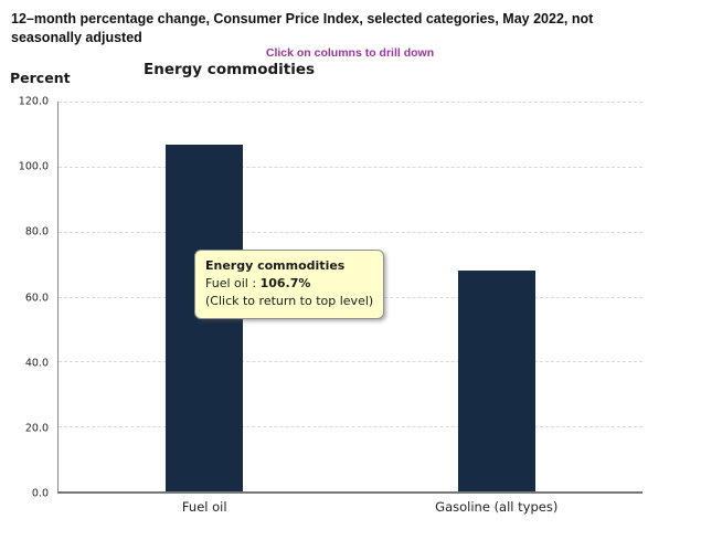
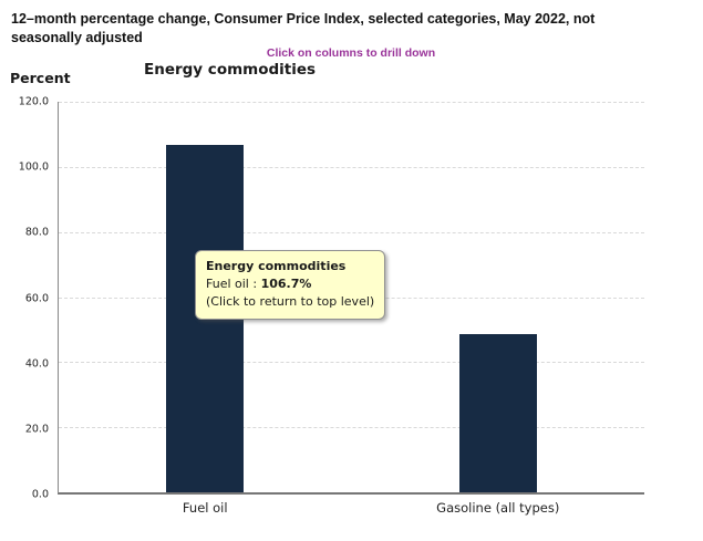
Gasoline (all types): 68 -> 49
